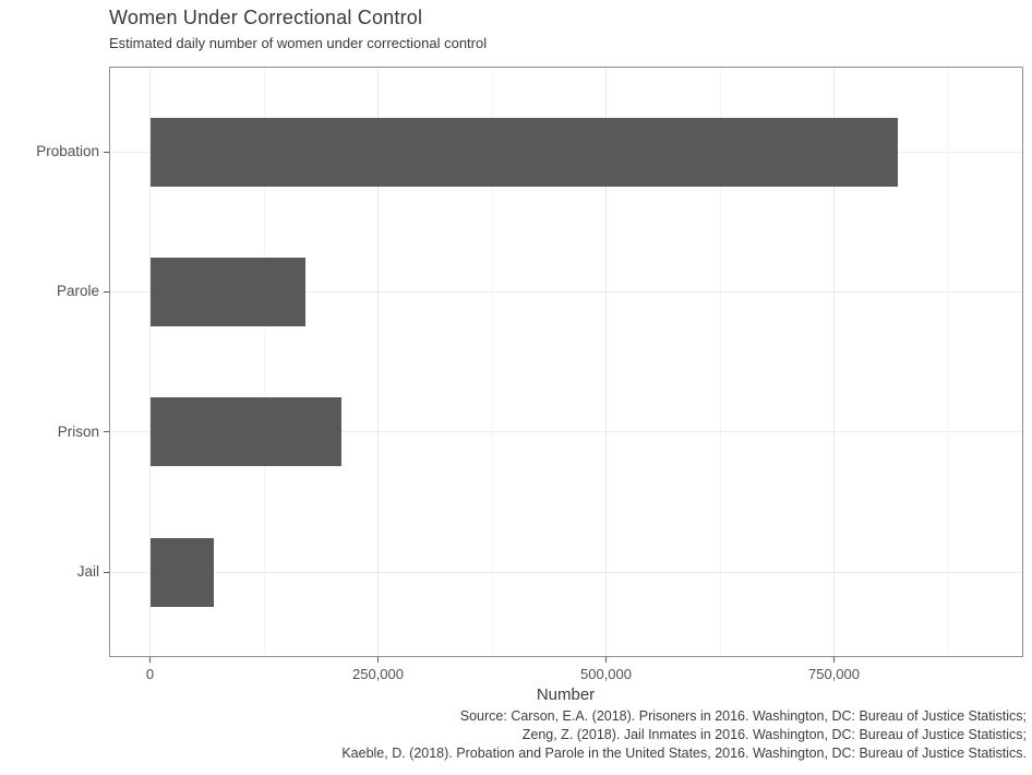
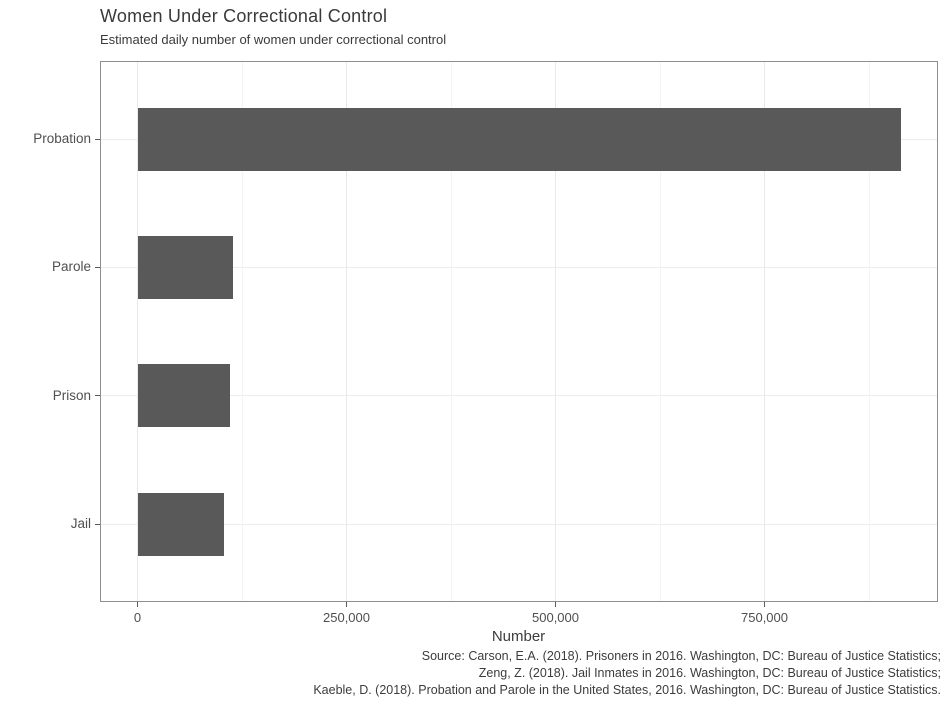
Probation: 820000 -> 910000
Parole: 170000 -> 110000
Prison: 210000 -> 110000
Jail: 70000 -> 100000
